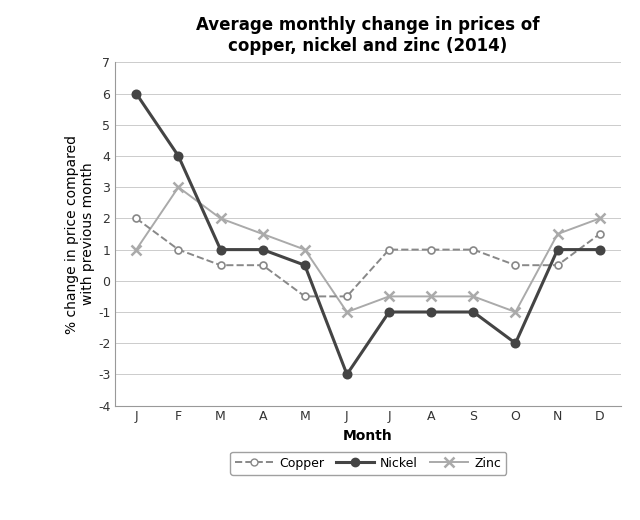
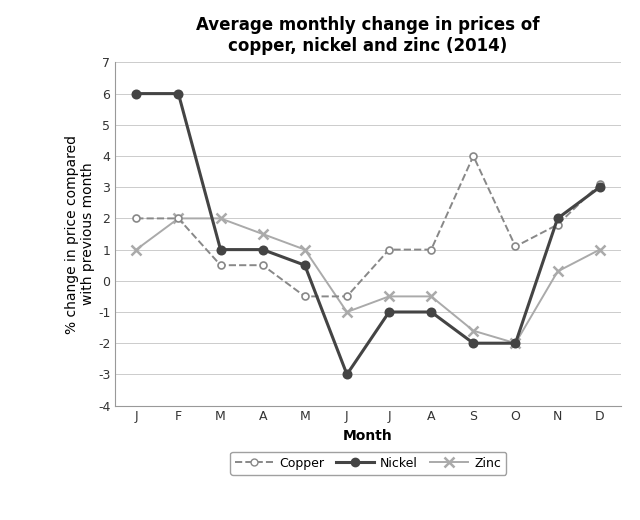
Copper/F: 1.0 -> 2.0
Nickel/F: 4.0 -> 6.0
Zinc/F: 3.0 -> 2.0
Copper/S: 1.0 -> 4.0
Nickel/S: -1.0 -> -2.0
Zinc/S: -0.5 -> -1.6
Copper/O: 0.5 -> 1.1
Zinc/O: -1.0 -> -2.0
Copper/N: 0.5 -> 1.8
Nickel/N: 1.0 -> 2.0
Zinc/N: 1.5 -> 0.3
Copper/D: 1.5 -> 3.1
Nickel/D: 1.0 -> 3.0
Zinc/D: 2.0 -> 1.0
